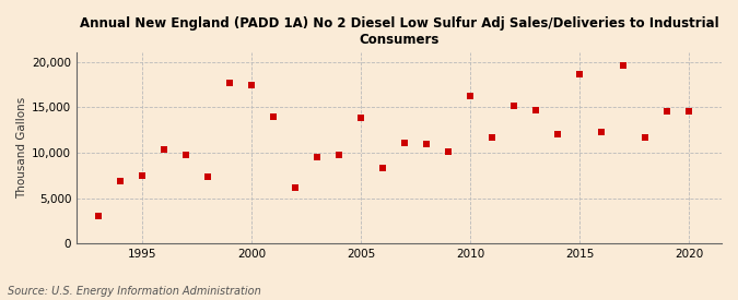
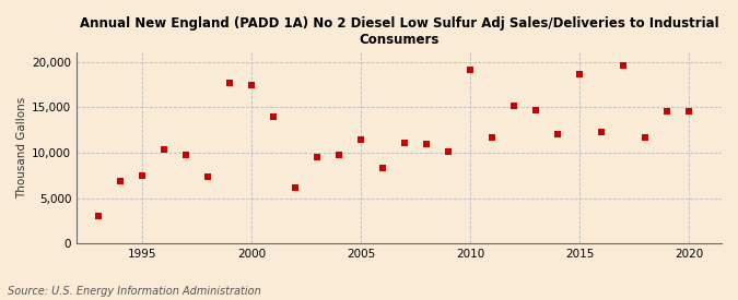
2005: 13,800 -> 11,400
2010: 16,200 -> 19,100
